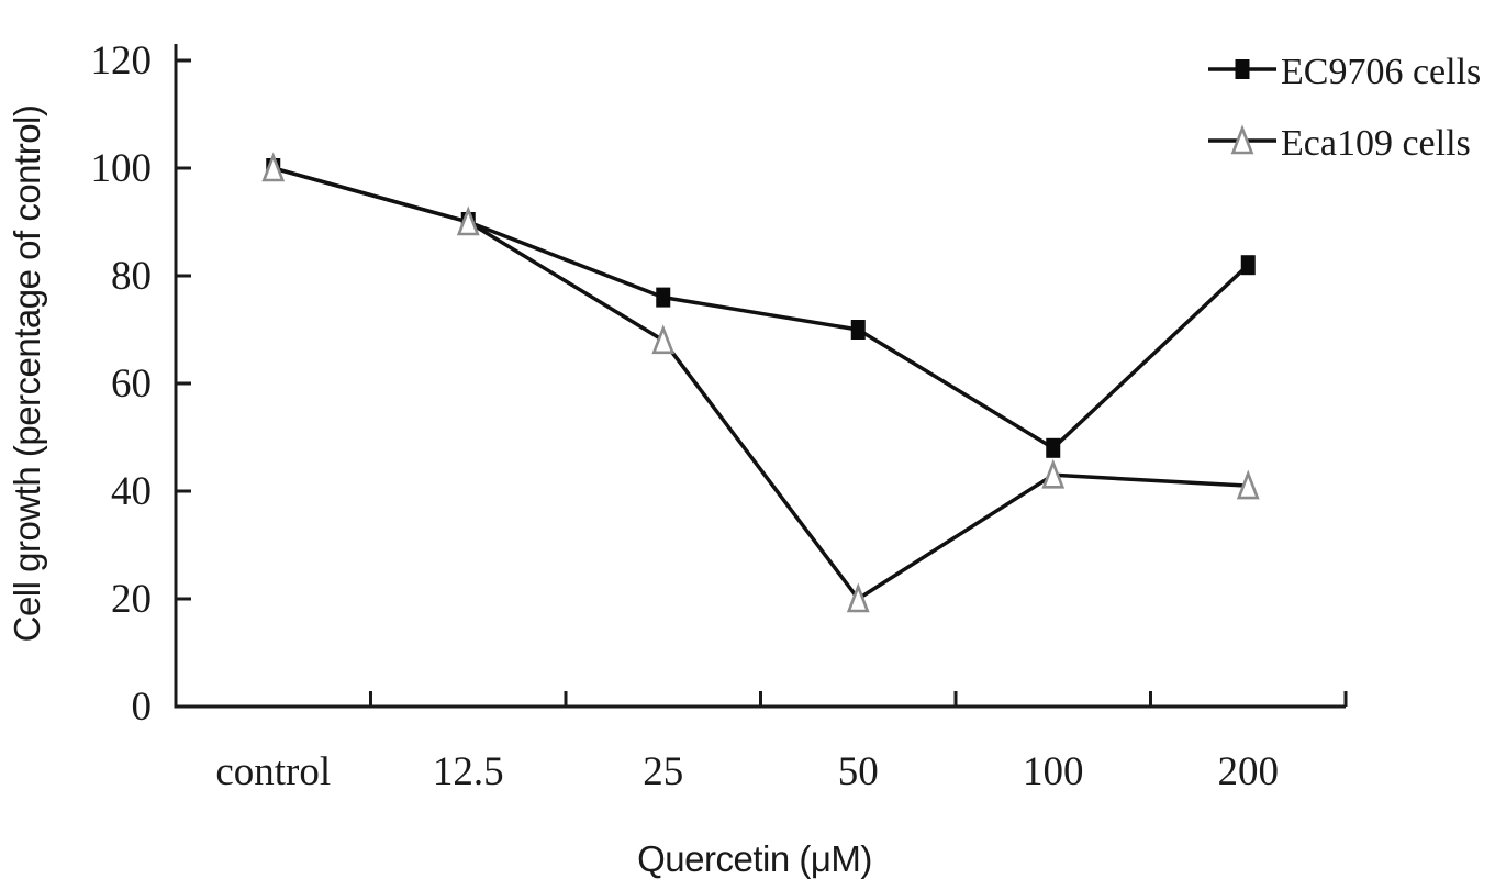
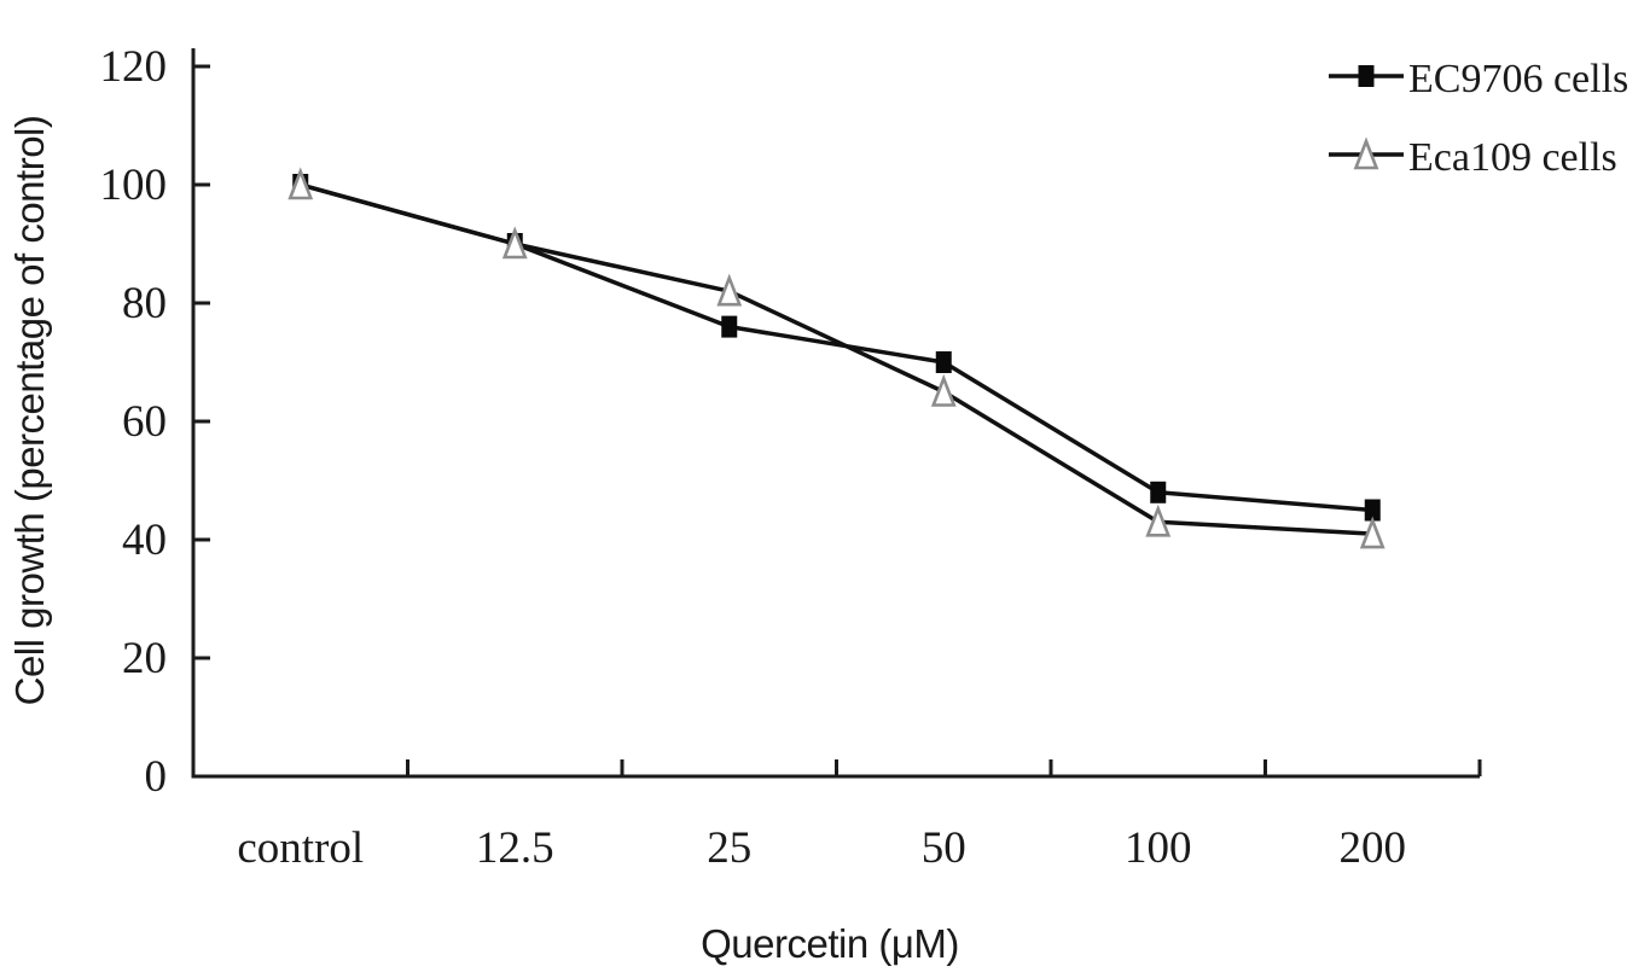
Eca109 cells/25: 68 -> 82
Eca109 cells/50: 20 -> 65
EC9706 cells/200: 82 -> 45
